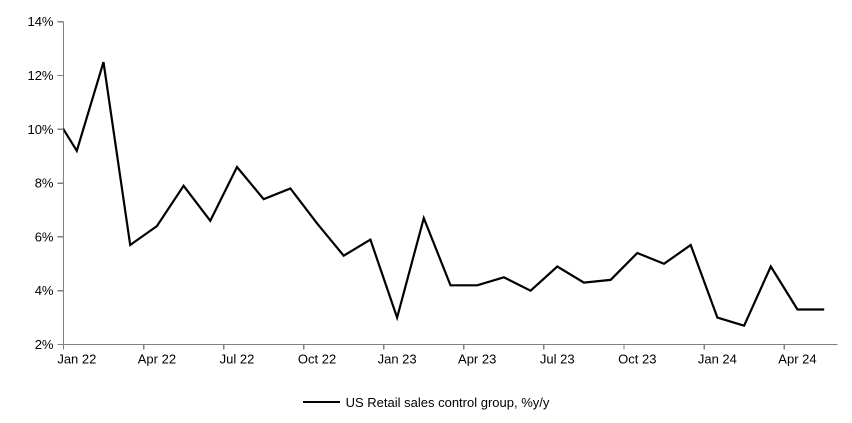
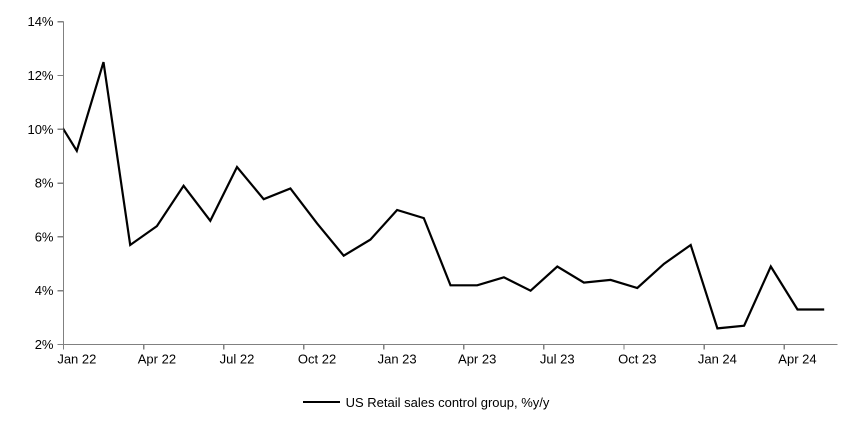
Jan 23: 3.0% -> 7.0%
Oct 23: 5.4% -> 4.1%
Jan 24: 3.0% -> 2.6%
